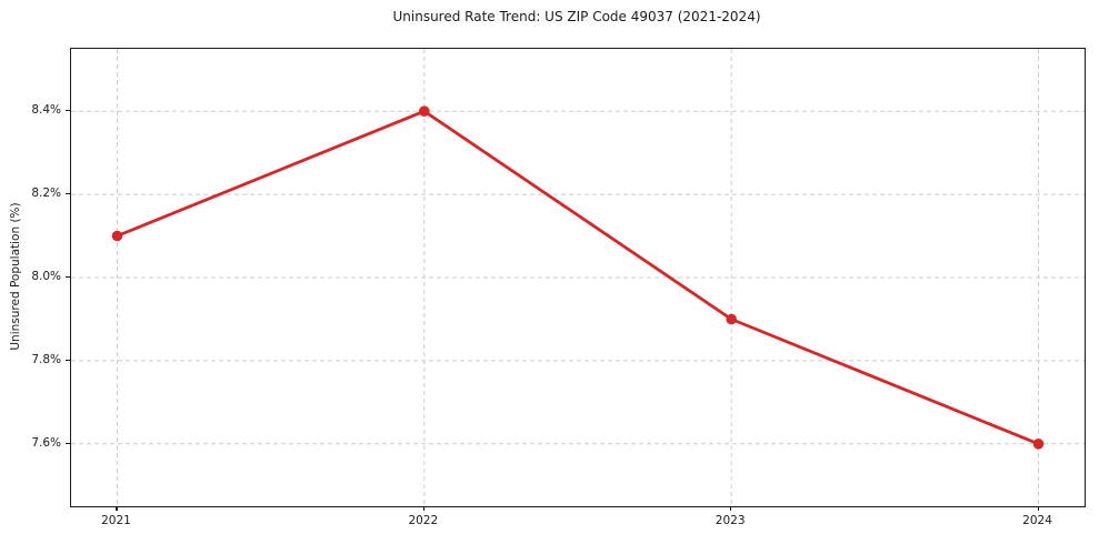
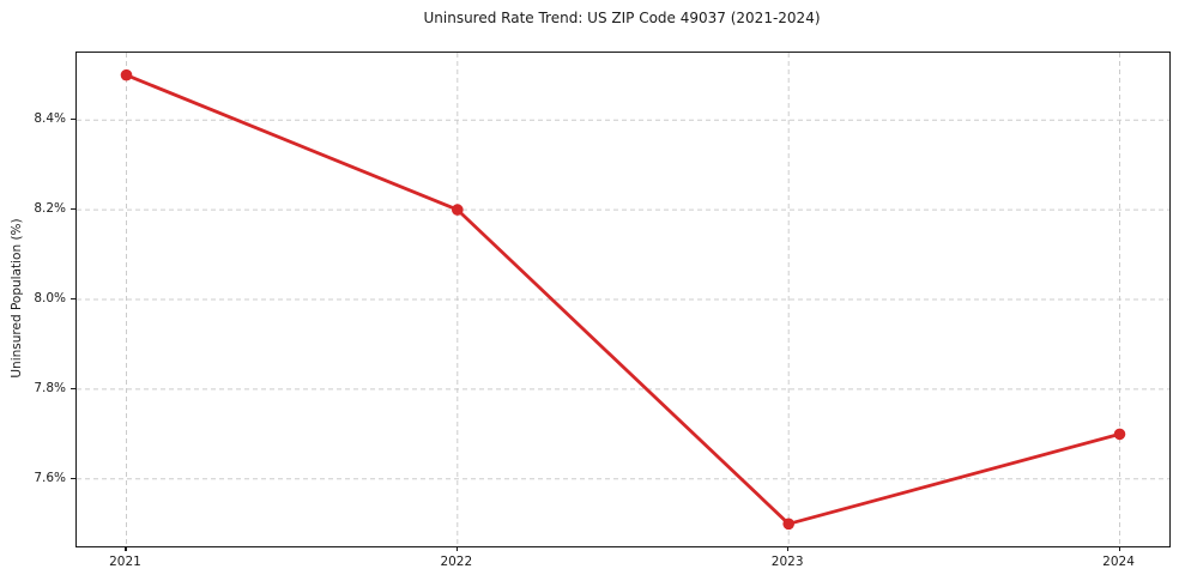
2021: 8.1% -> 8.5%
2022: 8.4% -> 8.2%
2023: 7.9% -> 7.5%
2024: 7.6% -> 7.7%
